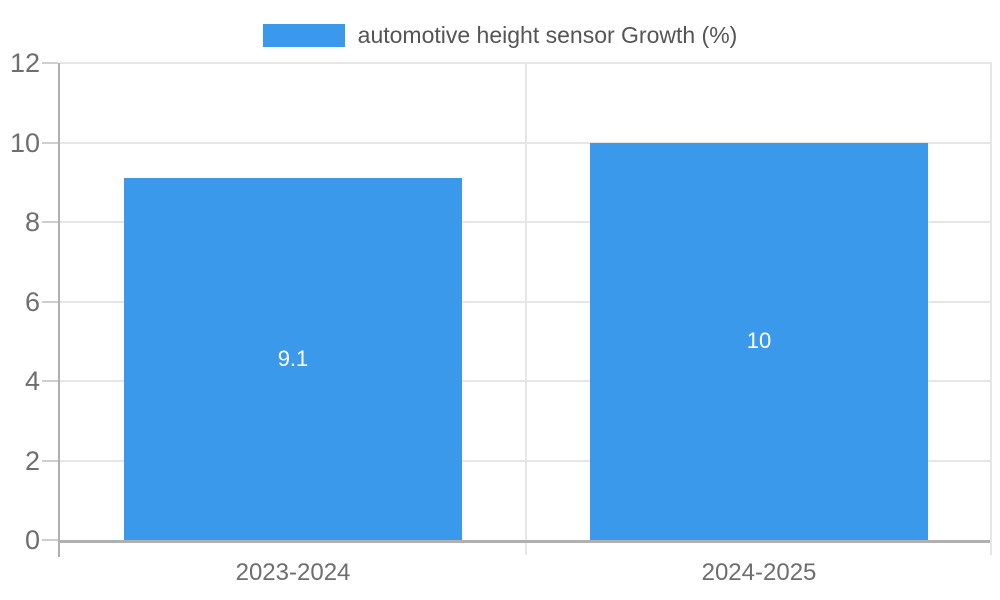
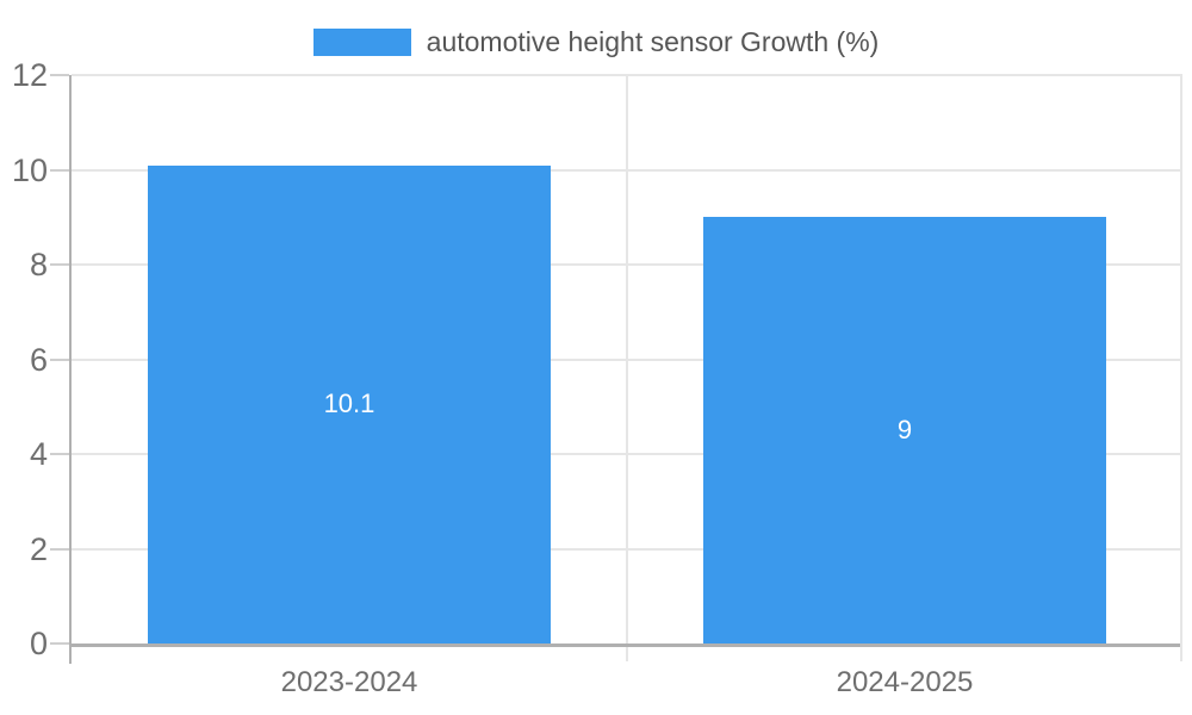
2023-2024: 9.1 -> 10.1
2024-2025: 10 -> 9
